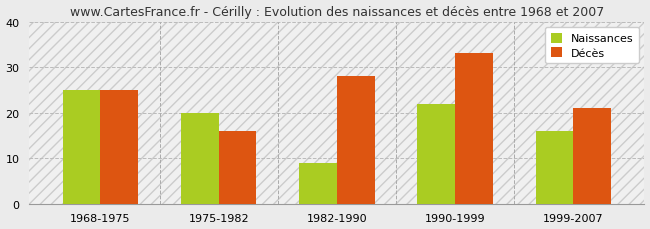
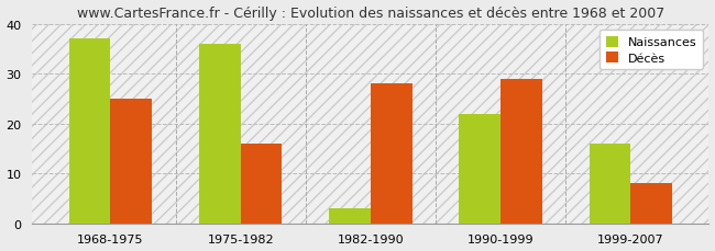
Naissances/1968-1975: 25 -> 37
Naissances/1975-1982: 20 -> 36
Naissances/1982-1990: 9 -> 3
Décès/1990-1999: 33 -> 29
Décès/1999-2007: 21 -> 8
